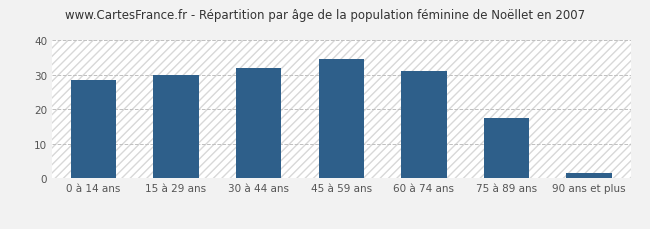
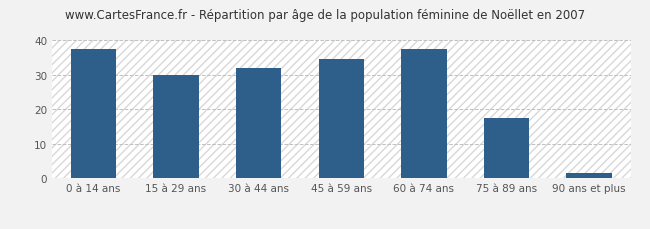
0 à 14 ans: 28.5 -> 37.5
60 à 74 ans: 31.0 -> 37.5
